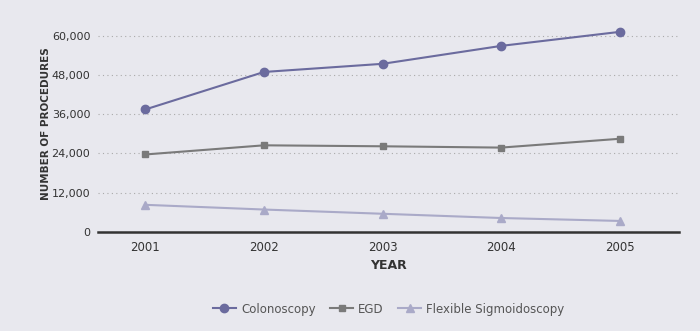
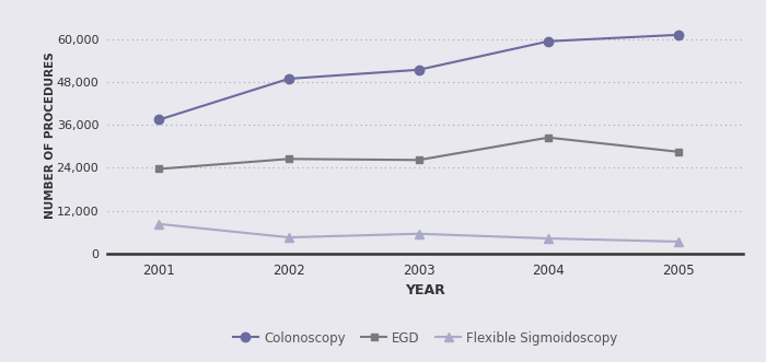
Flexible Sigmoidoscopy/2002: 6,800 -> 4,500
Colonoscopy/2004: 57,000 -> 59,500
EGD/2004: 25,800 -> 32,500
